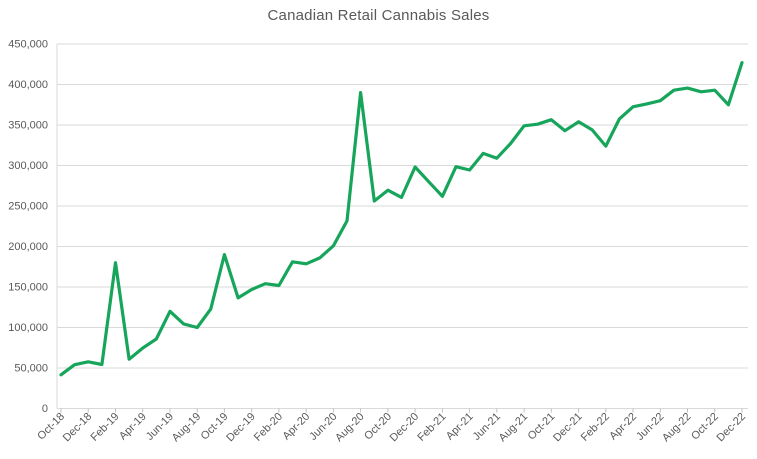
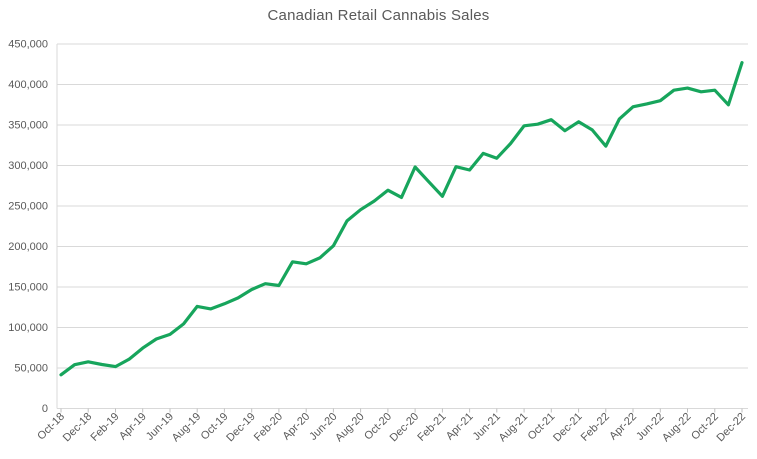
Feb-19: 180000 -> 50000
Jun-19: 120000 -> 90000
Aug-19: 100000 -> 130000
Oct-19: 190000 -> 130000
Aug-20: 390000 -> 250000
